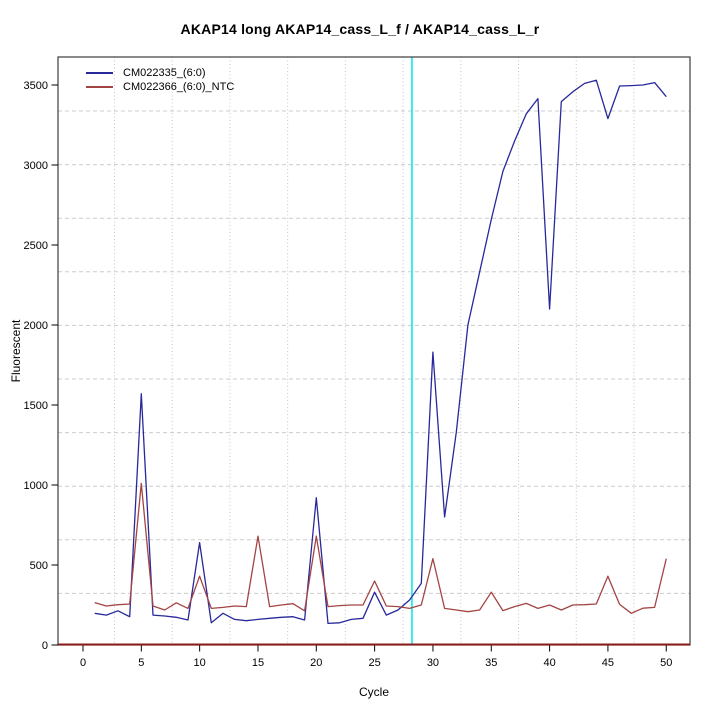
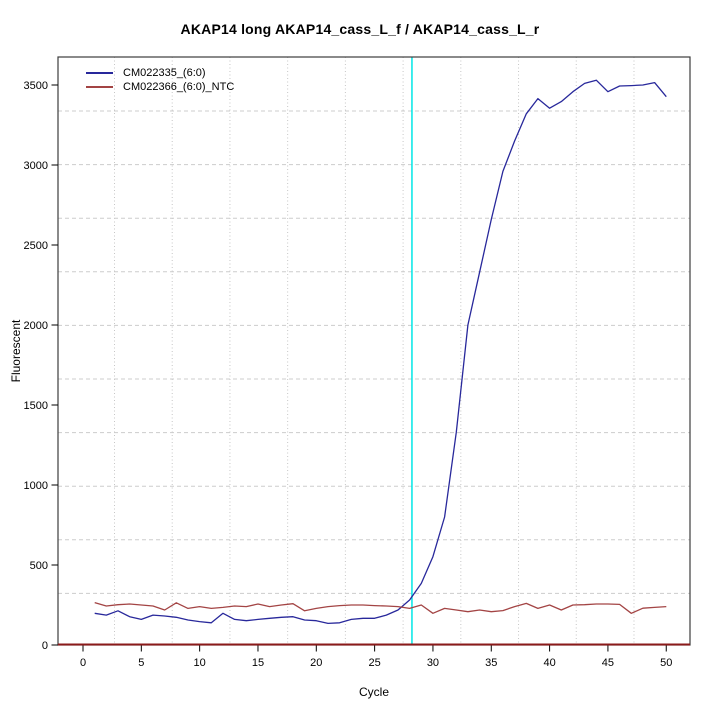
CM022335_(6:0)/5: 1570 -> 160
CM022366_(6:0)_NTC/5: 1010 -> 250
CM022335_(6:0)/10: 640 -> 150
CM022366_(6:0)_NTC/10: 430 -> 240
CM022366_(6:0)_NTC/15: 680 -> 260
CM022335_(6:0)/20: 920 -> 150
CM022366_(6:0)_NTC/20: 680 -> 230
CM022335_(6:0)/25: 330 -> 170
CM022366_(6:0)_NTC/25: 400 -> 250
CM022335_(6:0)/30: 1830 -> 550
CM022366_(6:0)_NTC/30: 540 -> 200
CM022366_(6:0)_NTC/35: 330 -> 210
CM022335_(6:0)/40: 2100 -> 3360
CM022335_(6:0)/45: 3290 -> 3460
CM022366_(6:0)_NTC/45: 430 -> 260
CM022366_(6:0)_NTC/50: 540 -> 240
